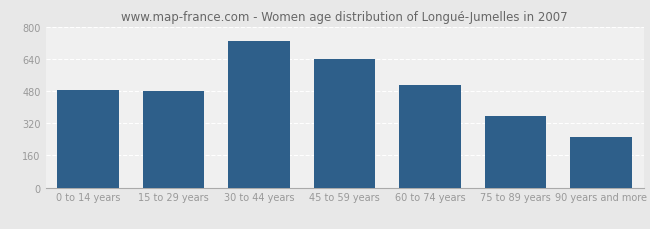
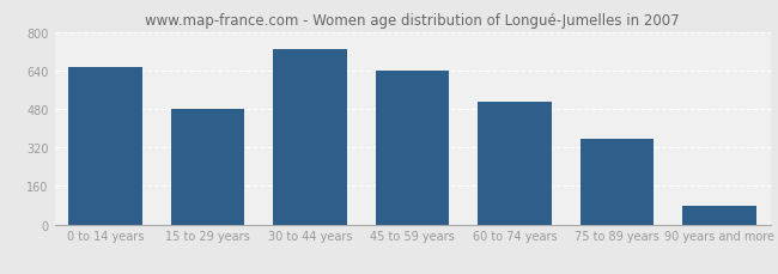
0 to 14 years: 485 -> 655
90 years and more: 250 -> 80
